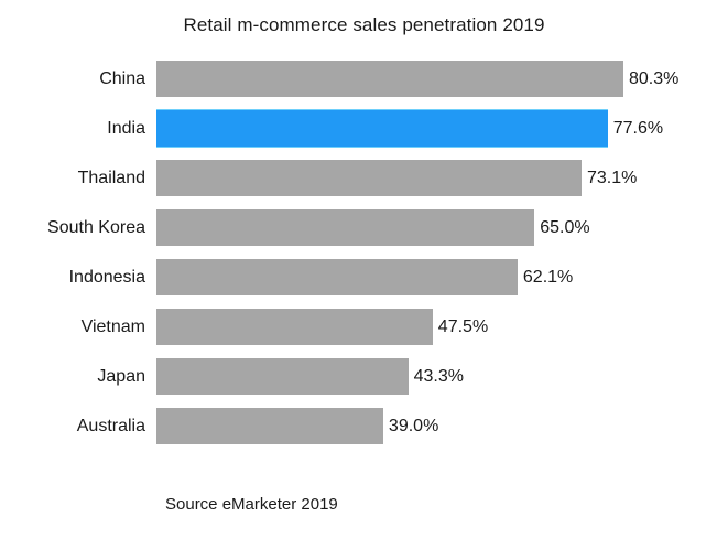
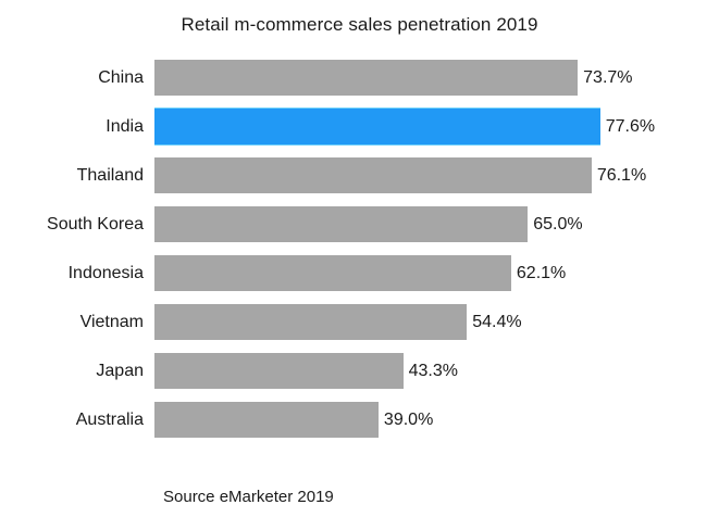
China: 80.3% -> 73.7%
Thailand: 73.1% -> 76.1%
Vietnam: 47.5% -> 54.4%
